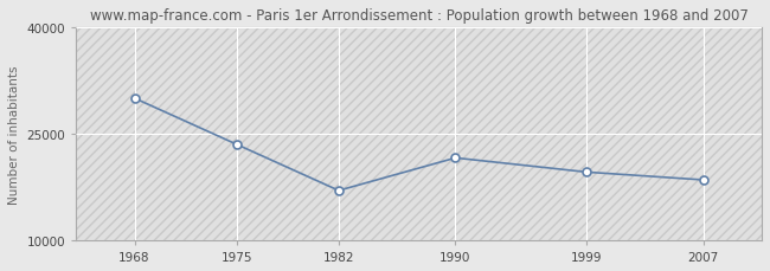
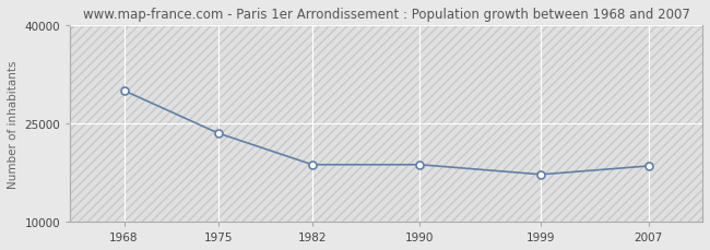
1982: 17000 -> 18700
1990: 21600 -> 18700
1999: 19600 -> 17200
